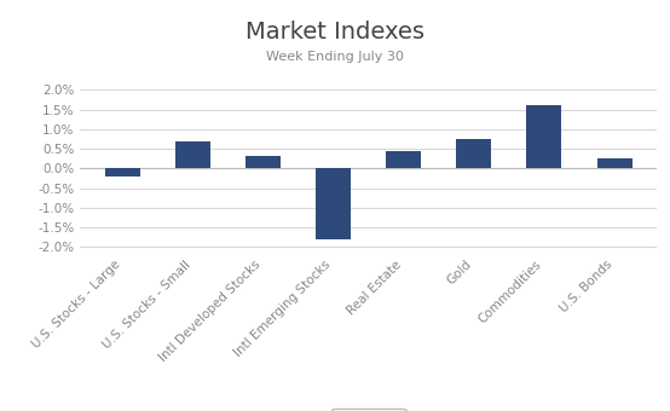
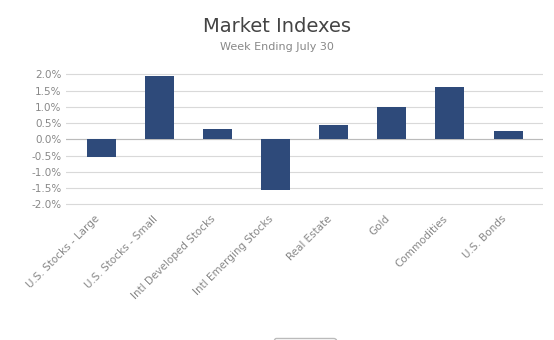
U.S. Stocks - Large: -0.20% -> -0.55%
U.S. Stocks - Small: 0.70% -> 1.95%
Intl Emerging Stocks: -1.80% -> -1.55%
Gold: 0.75% -> 1.00%
